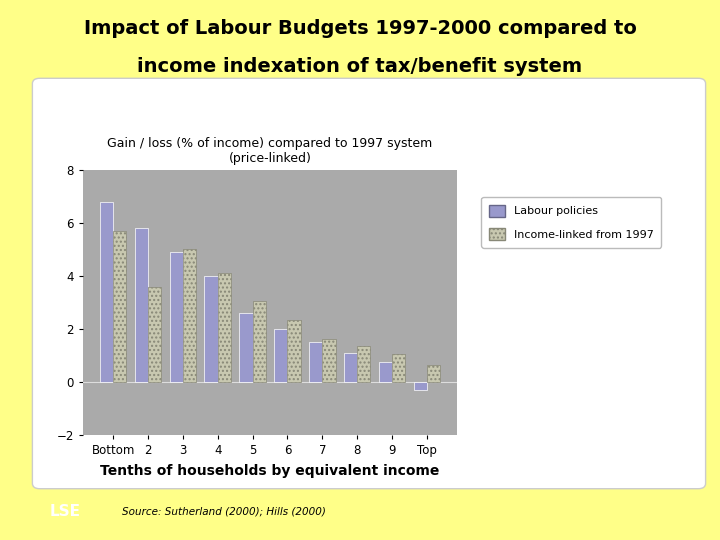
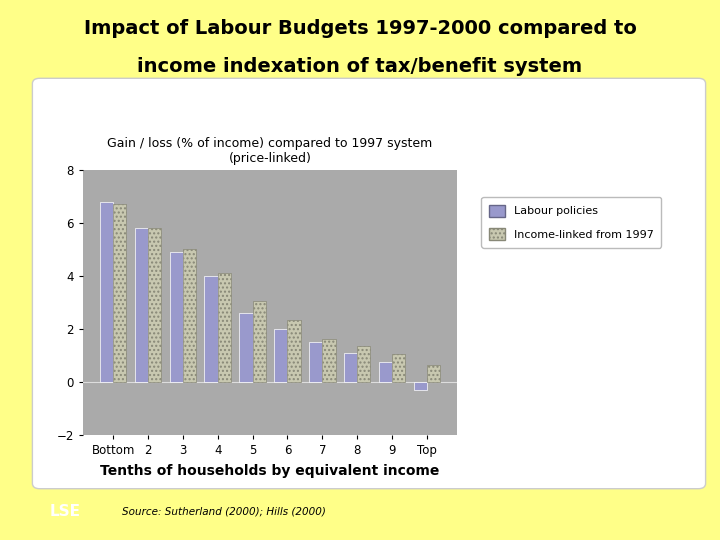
Income-linked from 1997/Bottom: 5.70 -> 6.70
Income-linked from 1997/2: 3.60 -> 5.80
